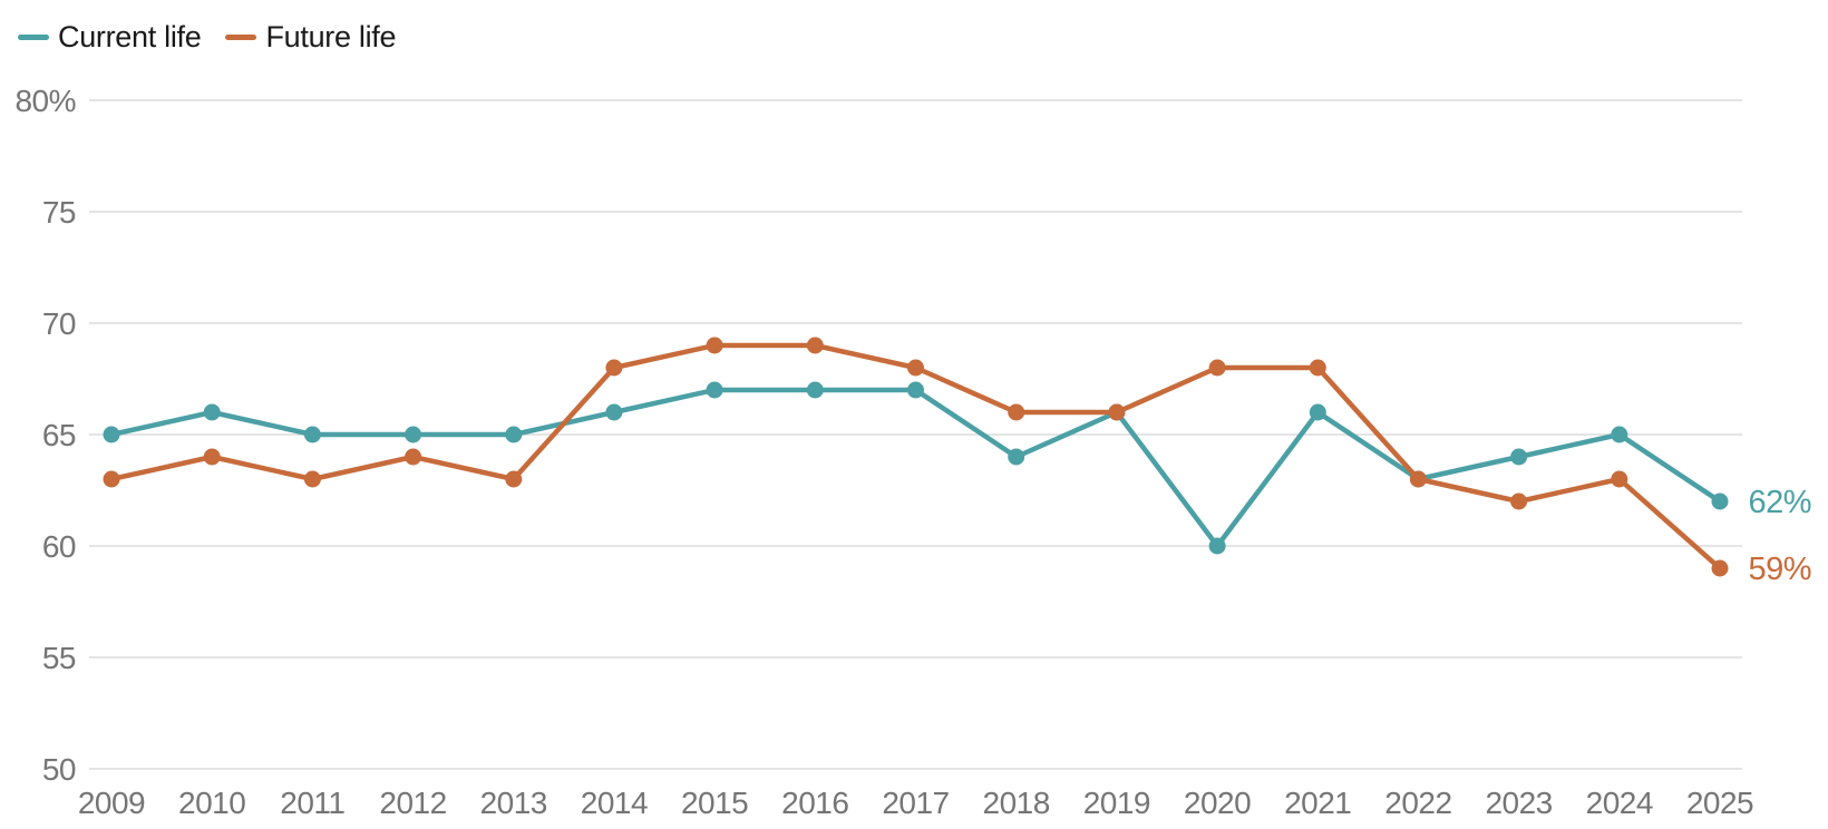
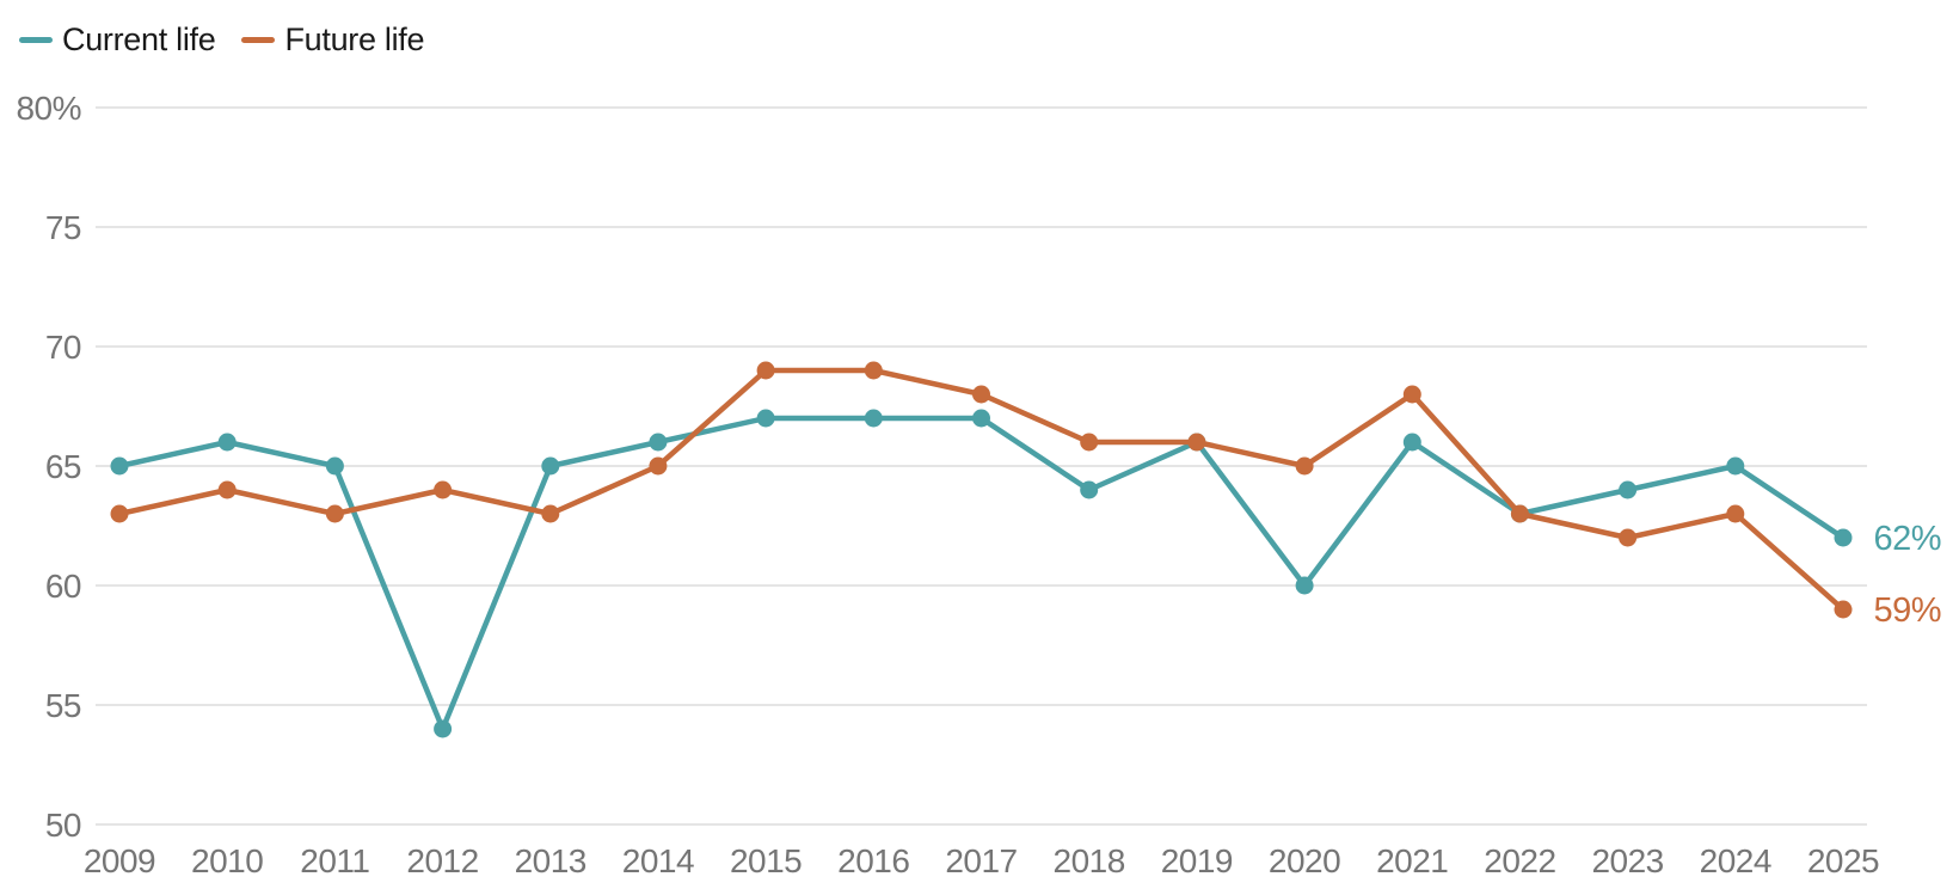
Current life/2012: 65% -> 54%
Future life/2014: 68% -> 65%
Future life/2020: 68% -> 65%
